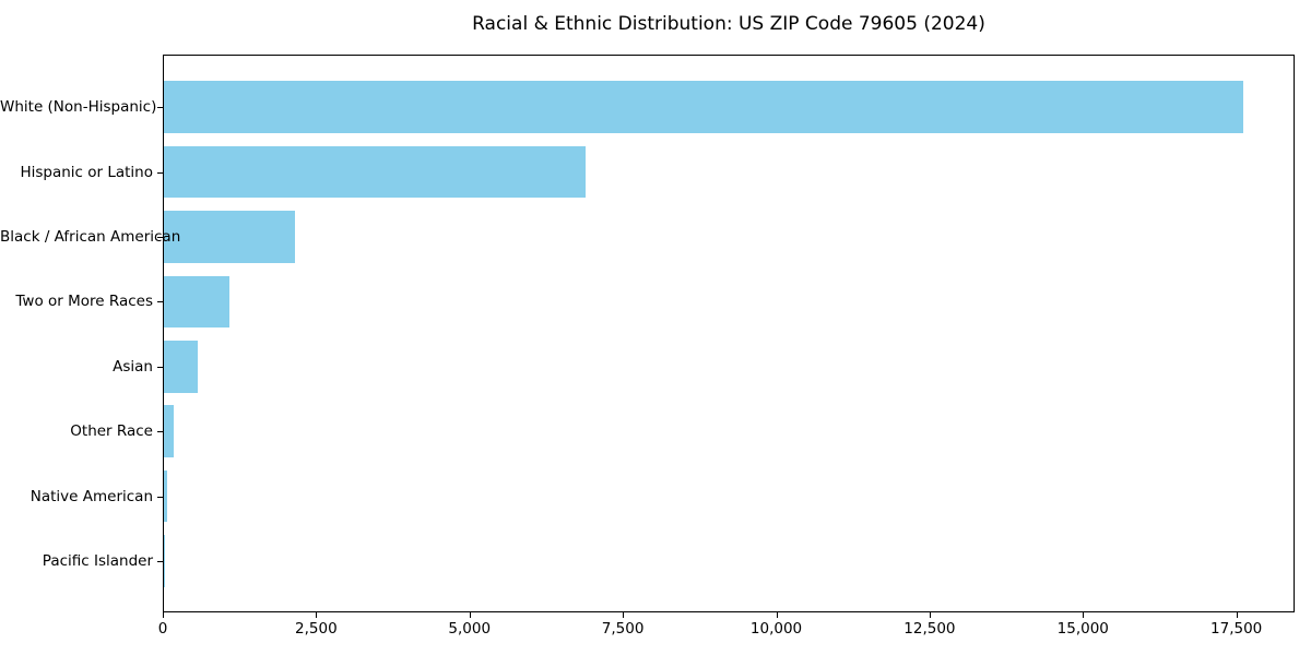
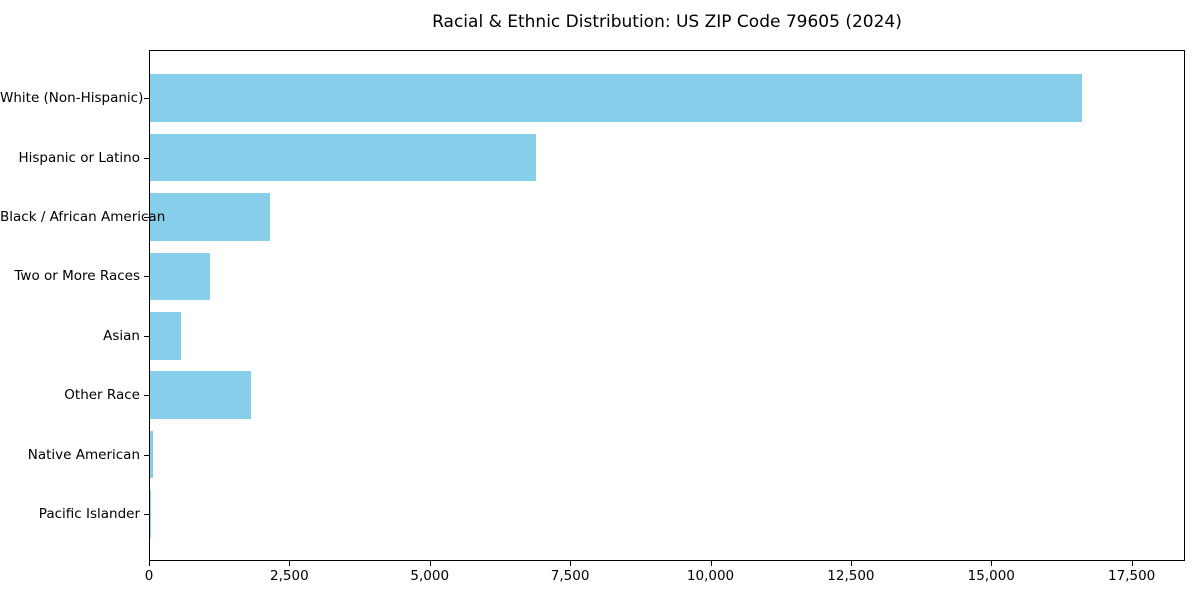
White (Non-Hispanic): 17600 -> 16600
Other Race: 200 -> 1800
